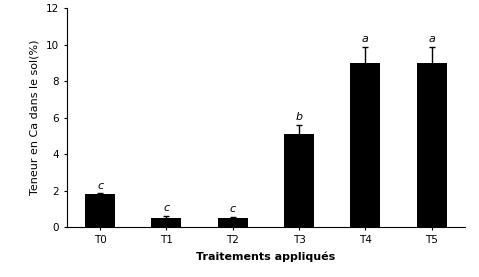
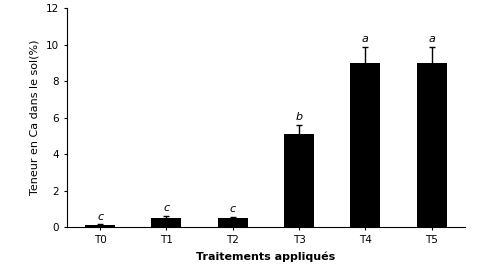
T0: 1.8 -> 0.1
